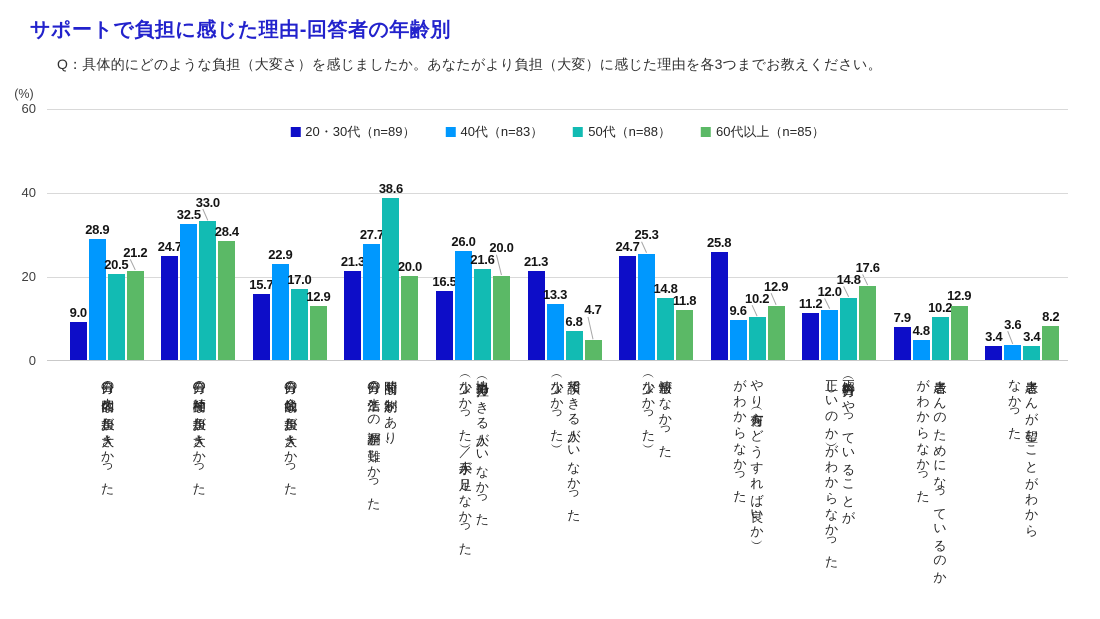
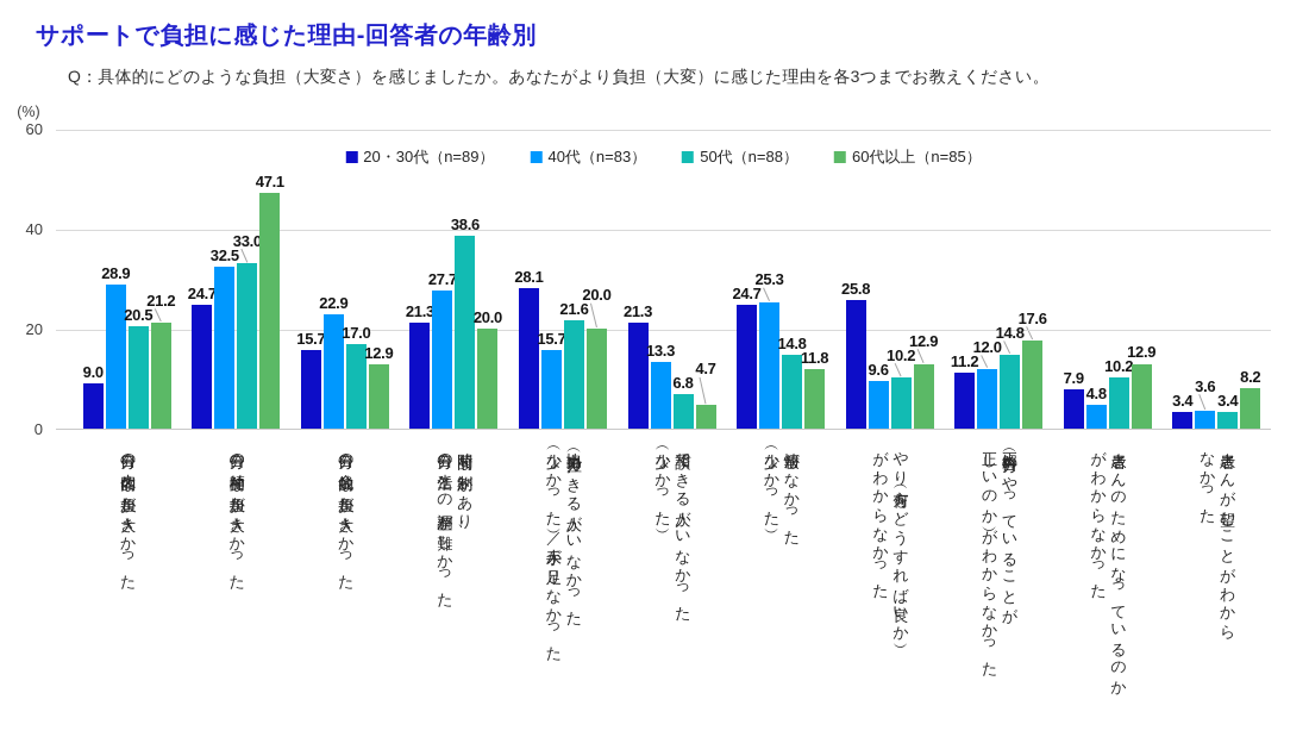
60代以上（n=85）/自分の精神的な負担が大きかった: 28.4 -> 47.1
20・30代（n=89）/協力（分担）できる人がいなかった （少なかった）／人手が足りなかった: 16.5 -> 28.1
40代（n=83）/協力（分担）できる人がいなかった （少なかった）／人手が足りなかった: 26.0 -> 15.7
